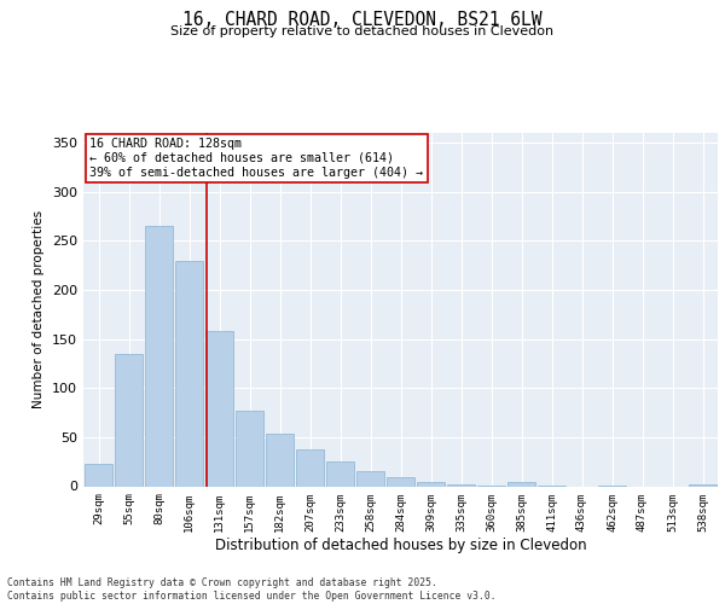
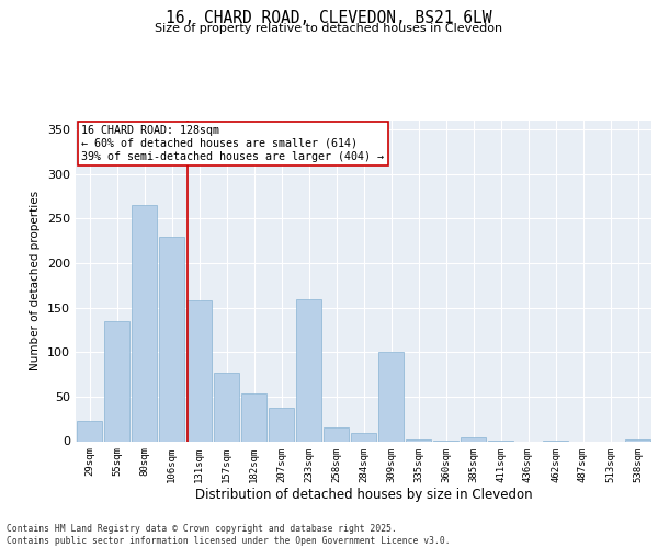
233sqm: 25 -> 160
309sqm: 4 -> 100
